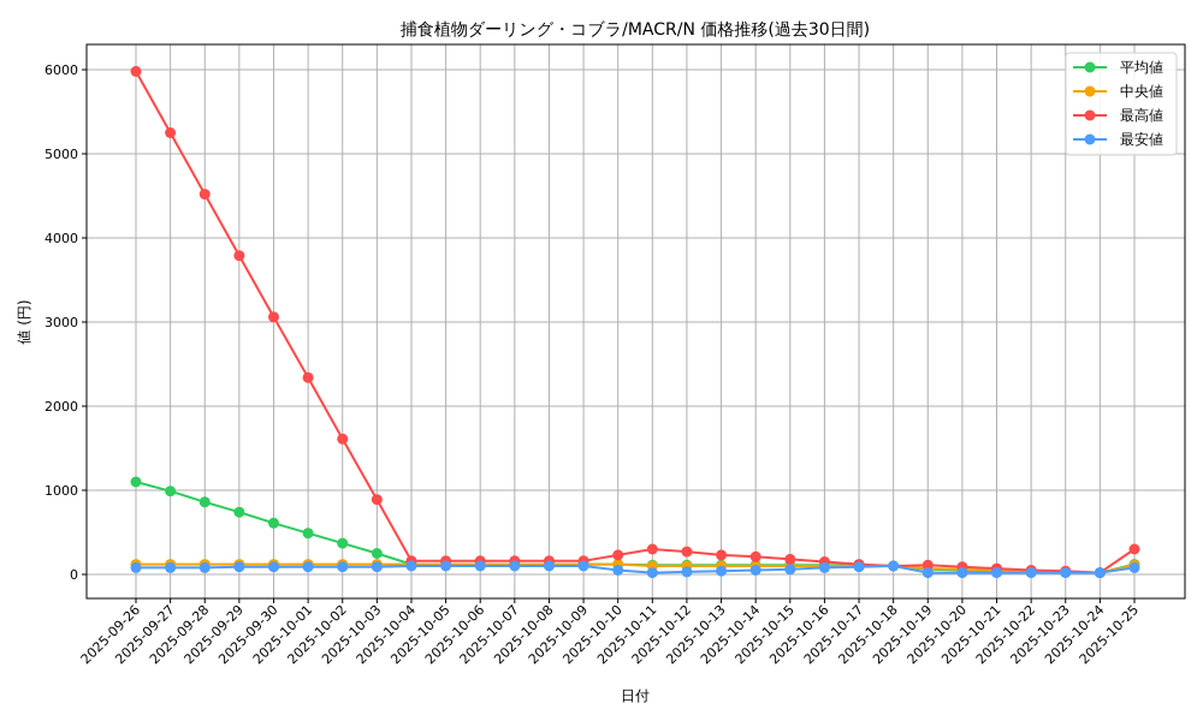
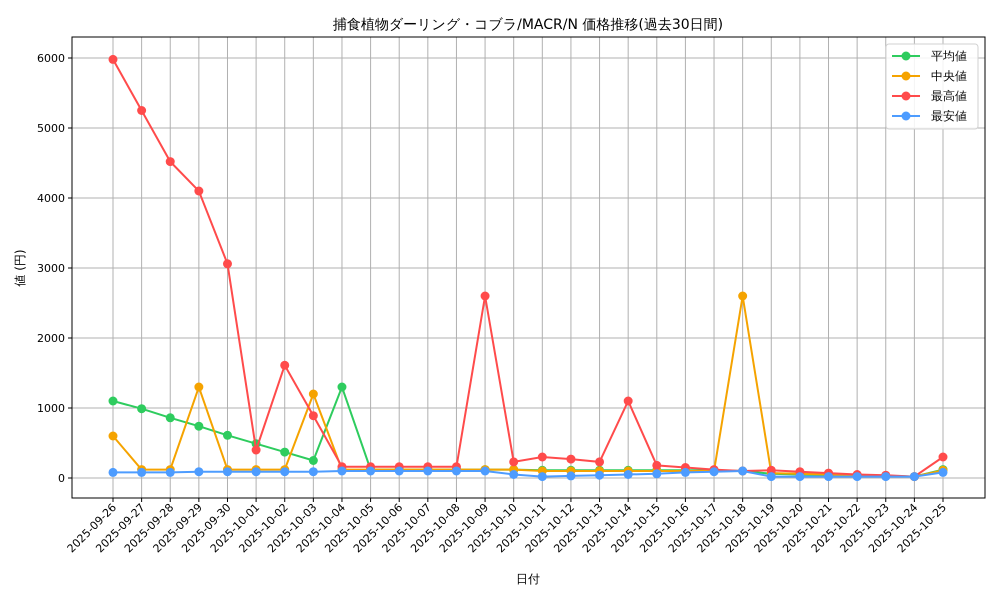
中央値/2025-09-26: 100 -> 600
中央値/2025-09-29: 100 -> 1300
最高値/2025-09-29: 3800 -> 4100
最高値/2025-10-01: 2300 -> 400
中央値/2025-10-03: 100 -> 1200
平均値/2025-10-04: 100 -> 1300
最高値/2025-10-09: 200 -> 2600
最高値/2025-10-14: 200 -> 1100
中央値/2025-10-18: 100 -> 2600
